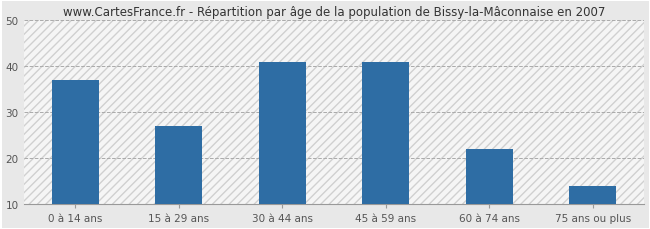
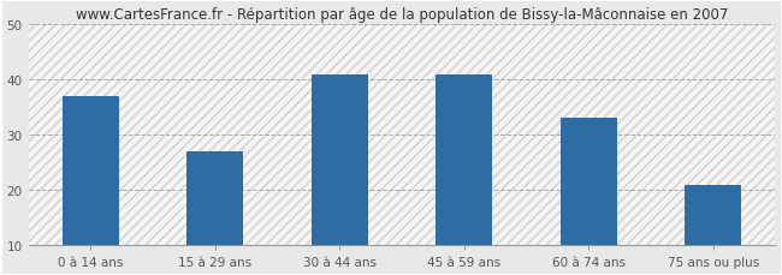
60 à 74 ans: 22 -> 33
75 ans ou plus: 14 -> 21
